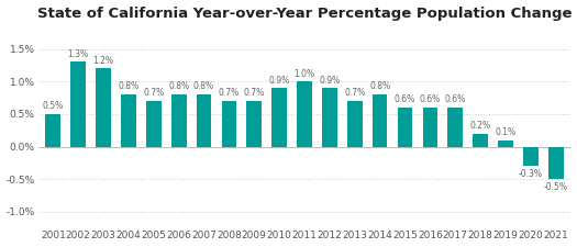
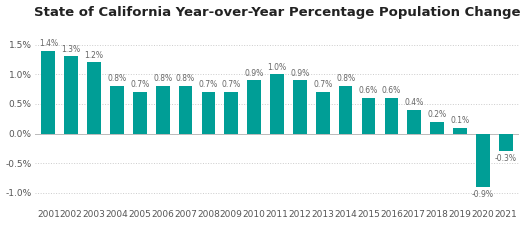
2001: 0.5% -> 1.4%
2017: 0.6% -> 0.4%
2020: -0.3% -> -0.9%
2021: -0.5% -> -0.3%
